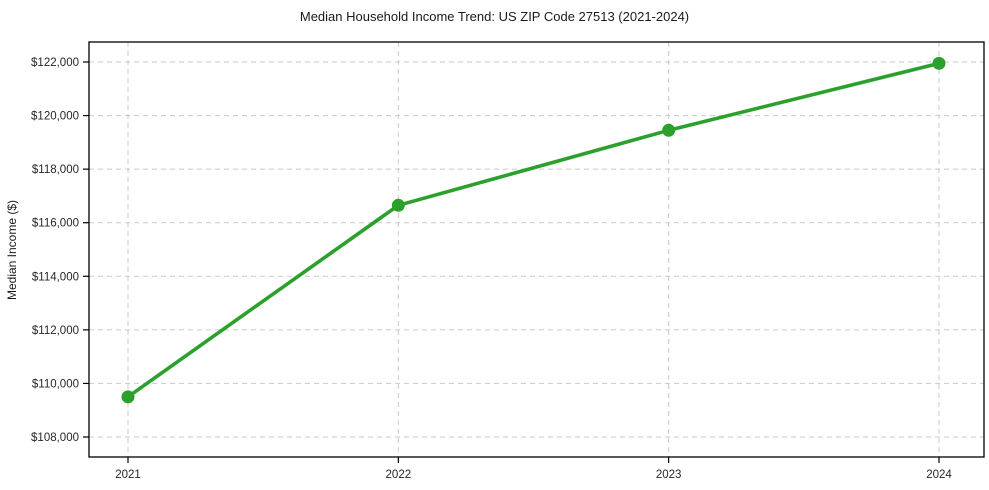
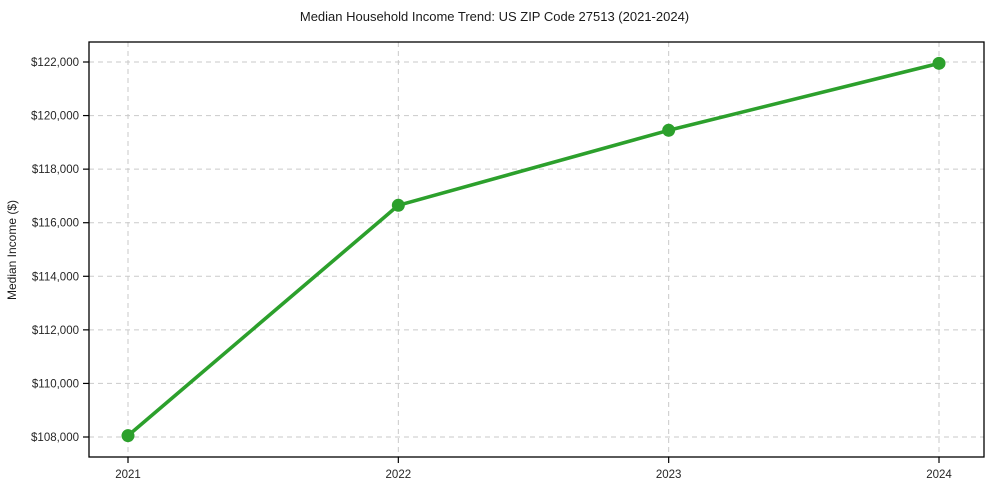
2021: $109500 -> $108000
